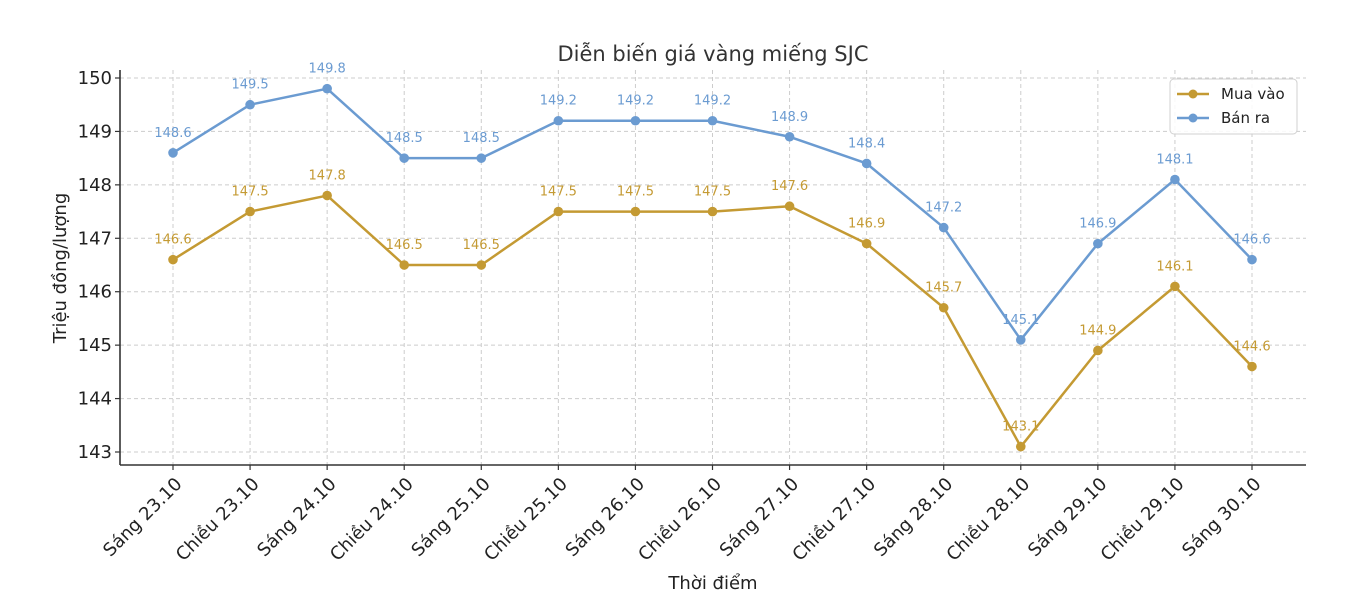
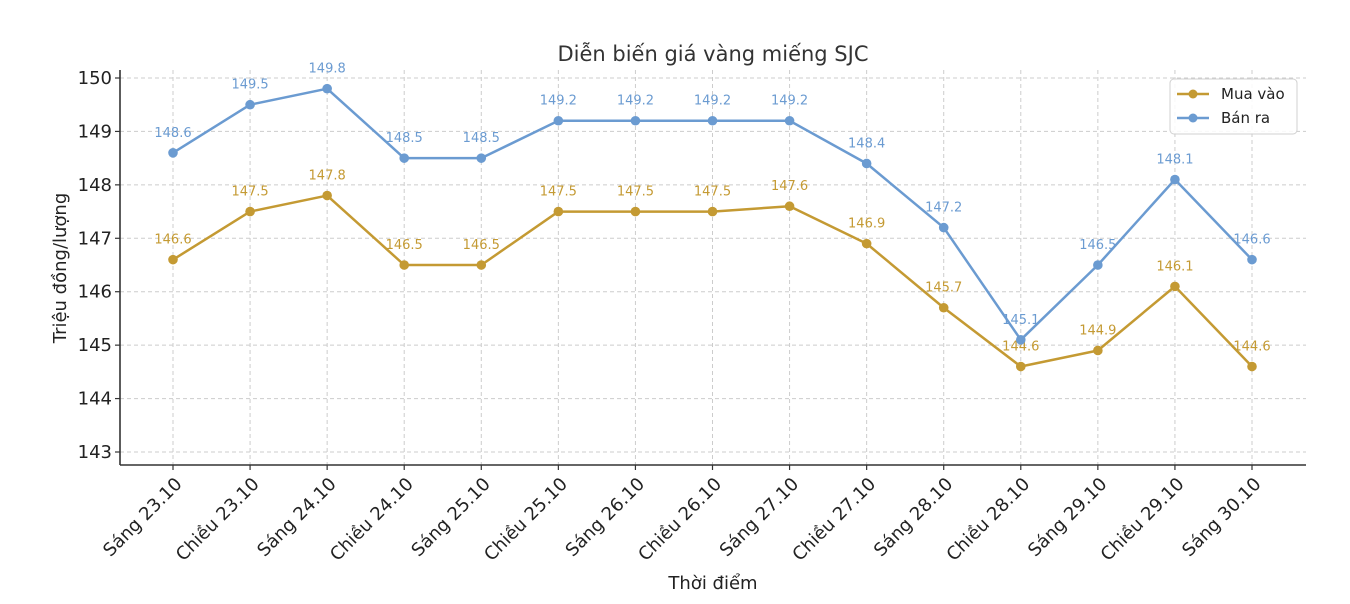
Bán ra/Sáng 27.10: 148.9 -> 149.2
Mua vào/Chiều 28.10: 143.1 -> 144.6
Bán ra/Sáng 29.10: 146.9 -> 146.5
